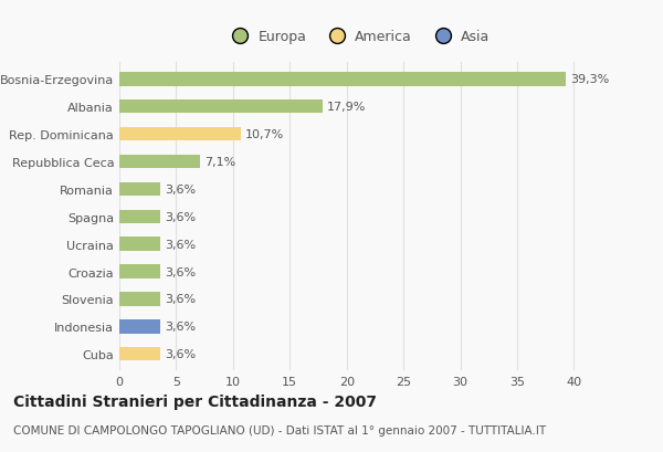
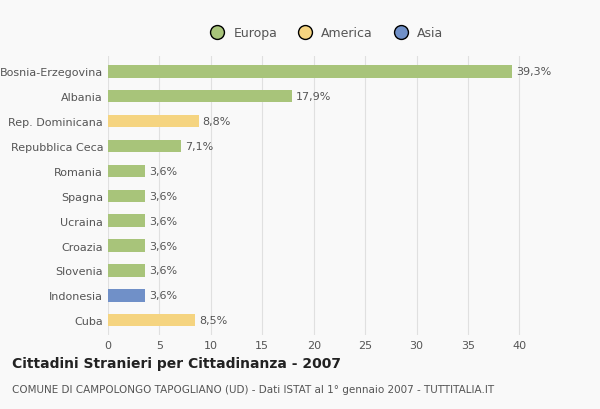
Rep. Dominicana: 10,7% -> 8,8%
Cuba: 3,6% -> 8,5%
